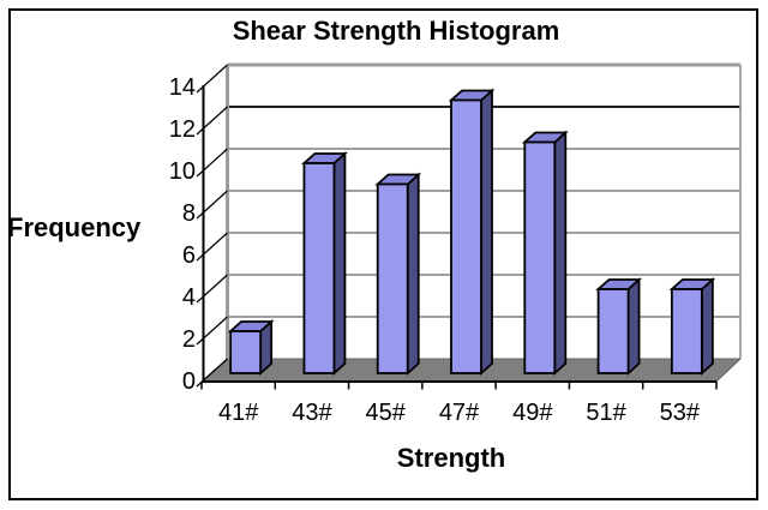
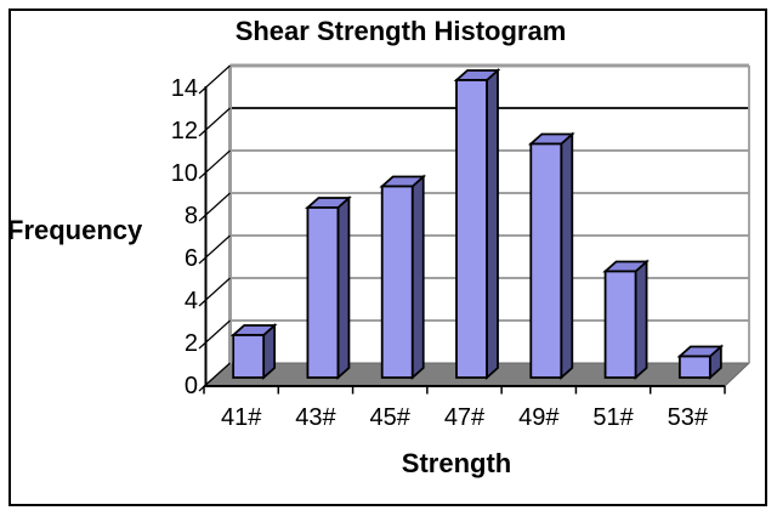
43#: 10 -> 8
47#: 13 -> 14
51#: 4 -> 5
53#: 4 -> 1
